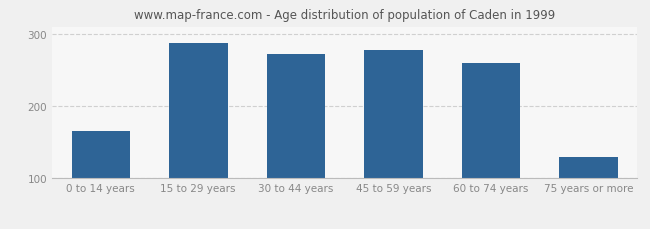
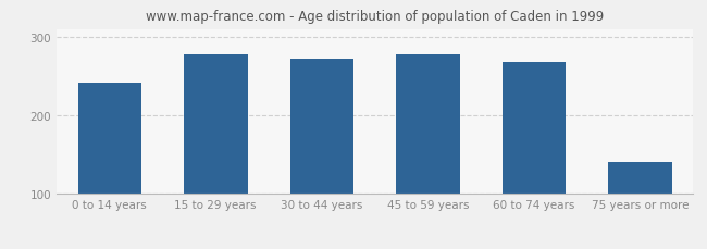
0 to 14 years: 166 -> 242
15 to 29 years: 288 -> 278
60 to 74 years: 260 -> 268
75 years or more: 130 -> 140
